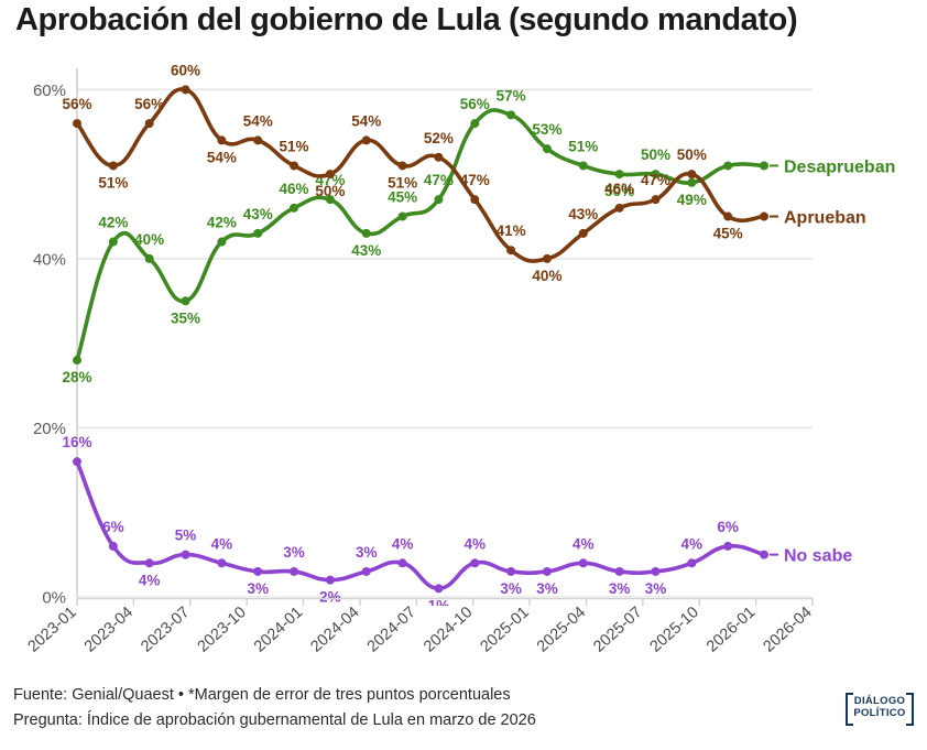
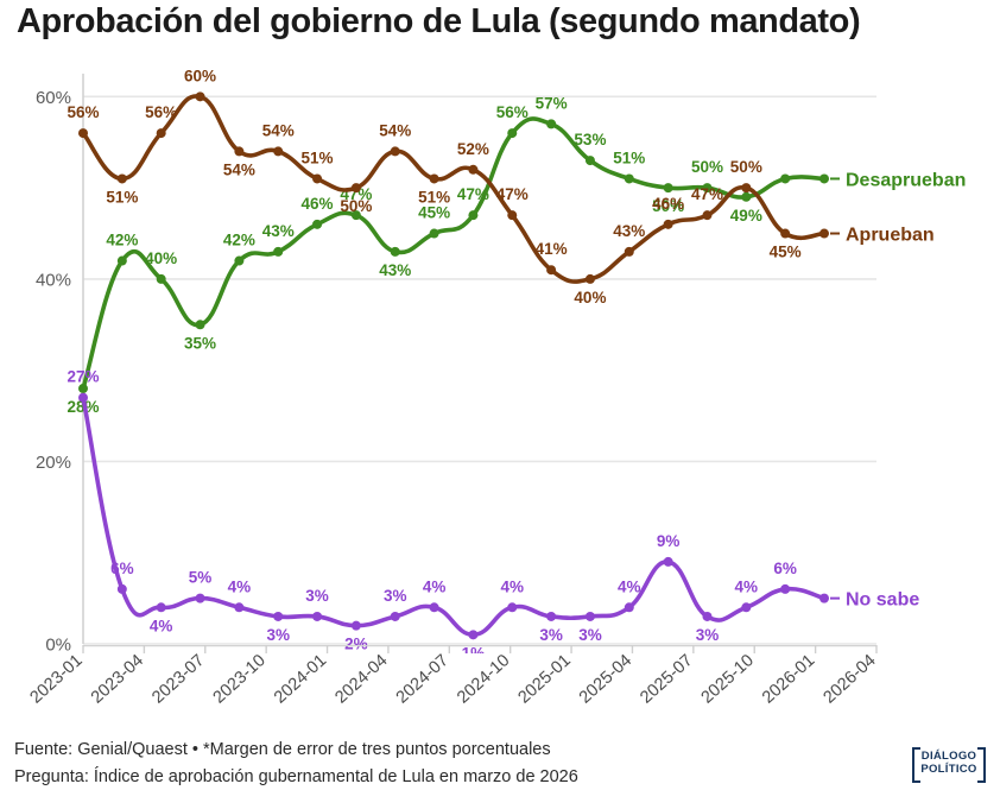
No sabe/2023-01: 16% -> 27%
No sabe/2025-07: 3% -> 9%
